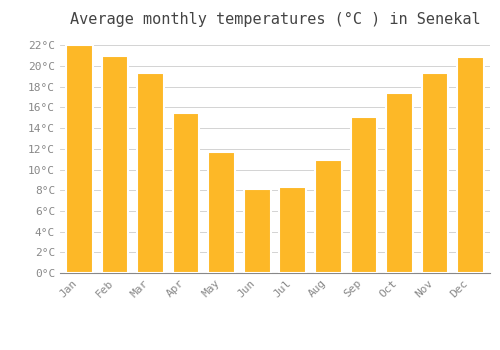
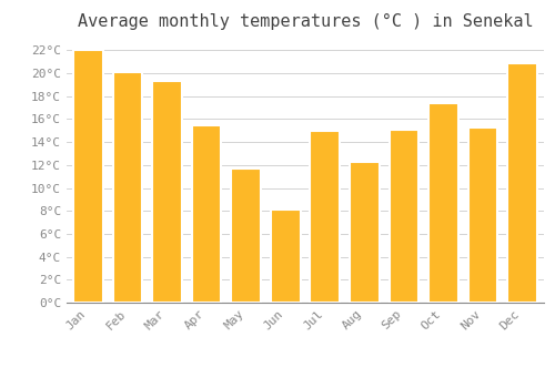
Feb: 21.0°C -> 20.1°C
Jul: 8.3°C -> 15.0°C
Aug: 10.9°C -> 12.3°C
Nov: 19.3°C -> 15.3°C
